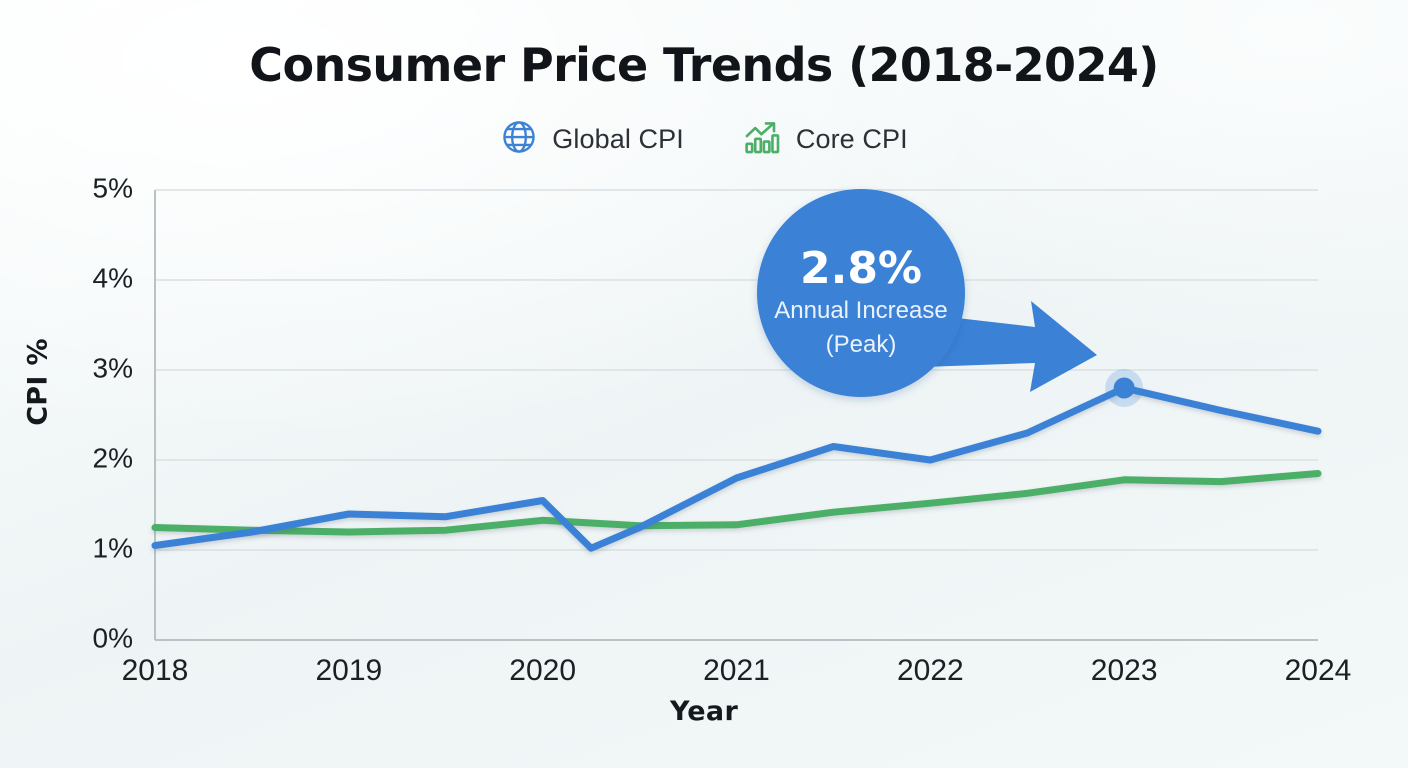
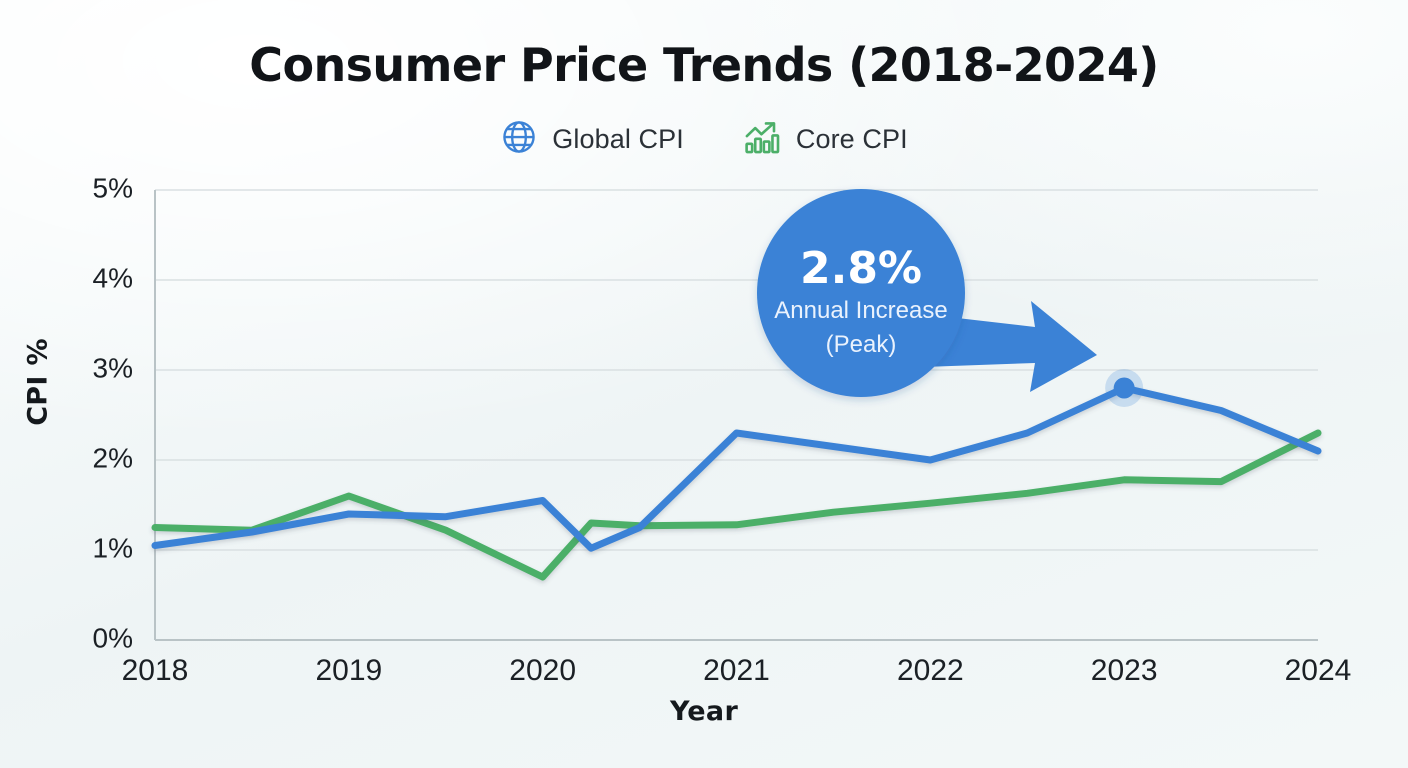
Core CPI/2019: 1.2% -> 1.6%
Core CPI/2020: 1.3% -> 0.7%
Global CPI/2021: 1.8% -> 2.3%
Global CPI/2024: 2.3% -> 2.1%
Core CPI/2024: 1.9% -> 2.3%
